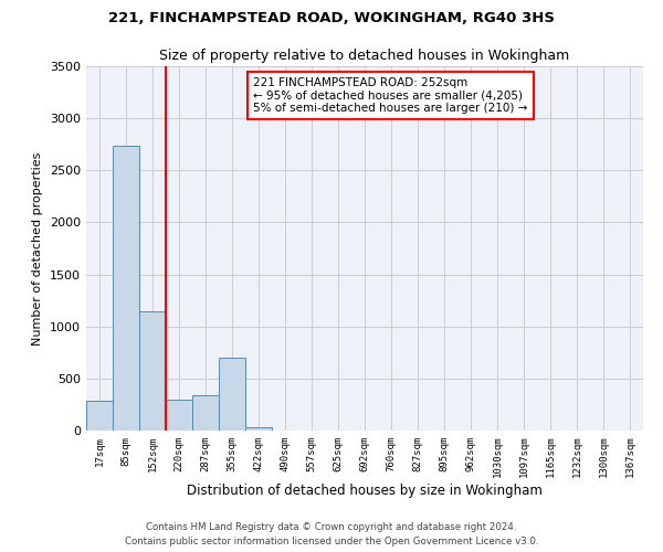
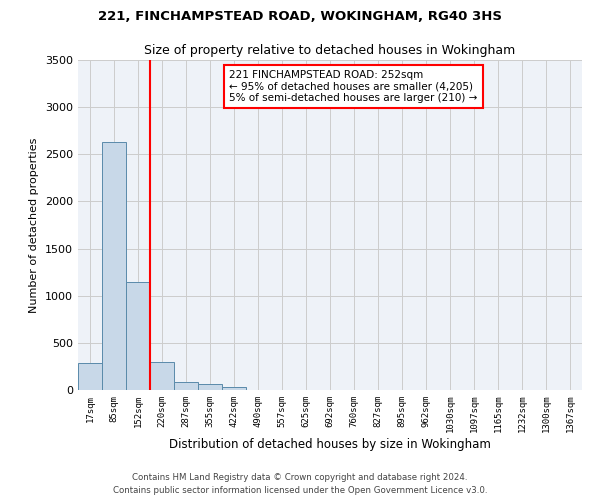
85sqm: 2740 -> 2630
287sqm: 340 -> 90
355sqm: 700 -> 60
